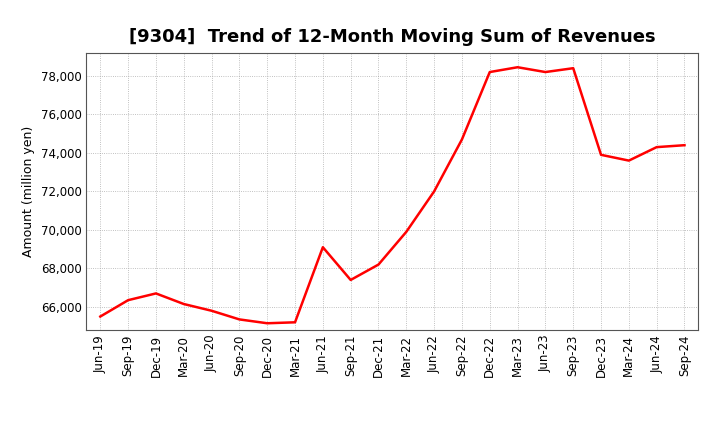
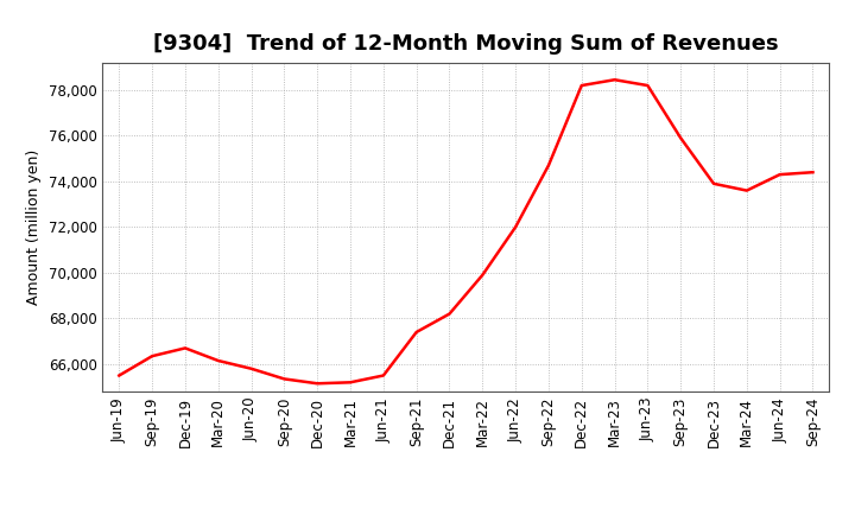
Jun-21: 69,100 -> 65,500
Sep-23: 78,400 -> 75,900
